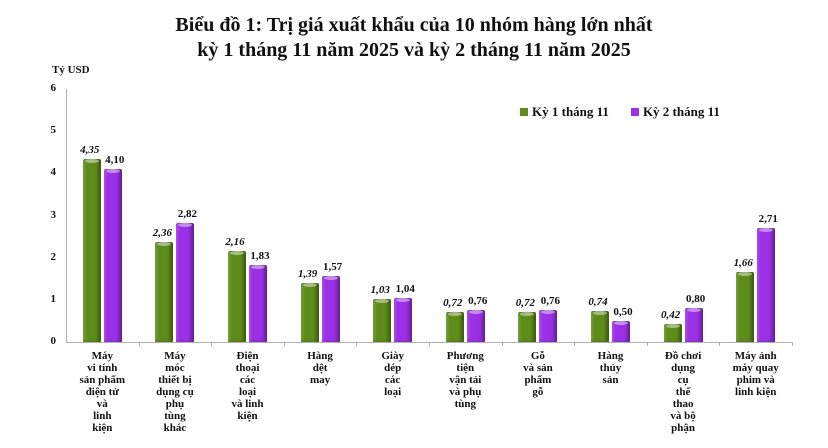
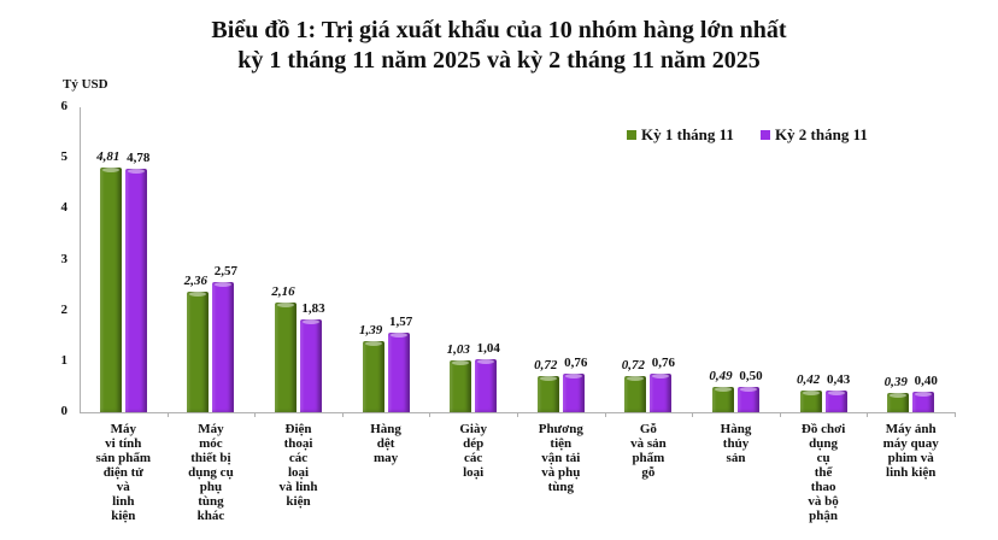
Kỳ 1 tháng 11/Máy vi tính sản phẩm điện tử và linh kiện: 4,35 -> 4,81
Kỳ 2 tháng 11/Máy vi tính sản phẩm điện tử và linh kiện: 4,10 -> 4,78
Kỳ 2 tháng 11/Máy móc thiết bị dụng cụ phụ tùng khác: 2,82 -> 2,57
Kỳ 1 tháng 11/Hàng thủy sản: 0,74 -> 0,49
Kỳ 2 tháng 11/Đồ chơi dụng cụ thể thao và bộ phận: 0,80 -> 0,43
Kỳ 1 tháng 11/Máy ảnh máy quay phim và linh kiện: 1,66 -> 0,39
Kỳ 2 tháng 11/Máy ảnh máy quay phim và linh kiện: 2,71 -> 0,40
